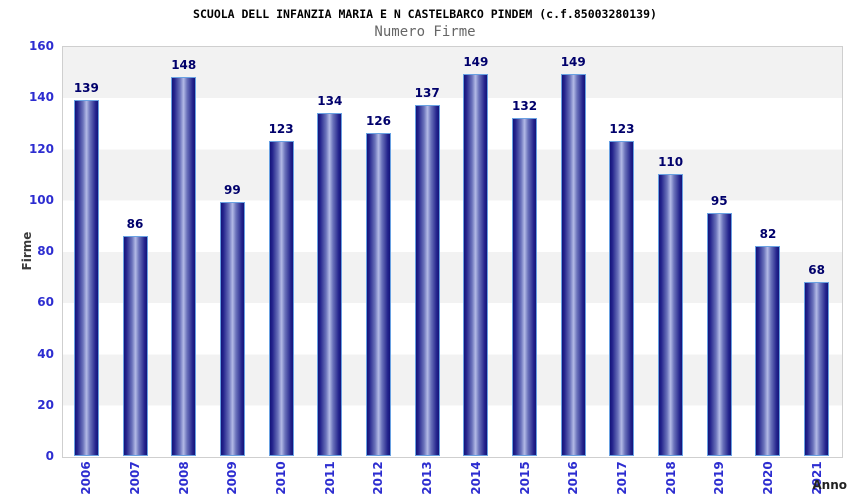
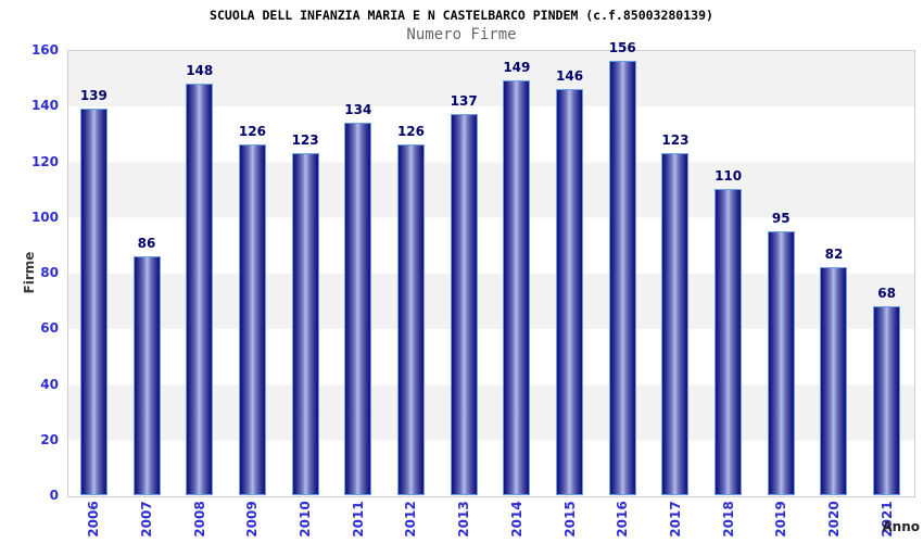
2009: 99 -> 126
2015: 132 -> 146
2016: 149 -> 156
